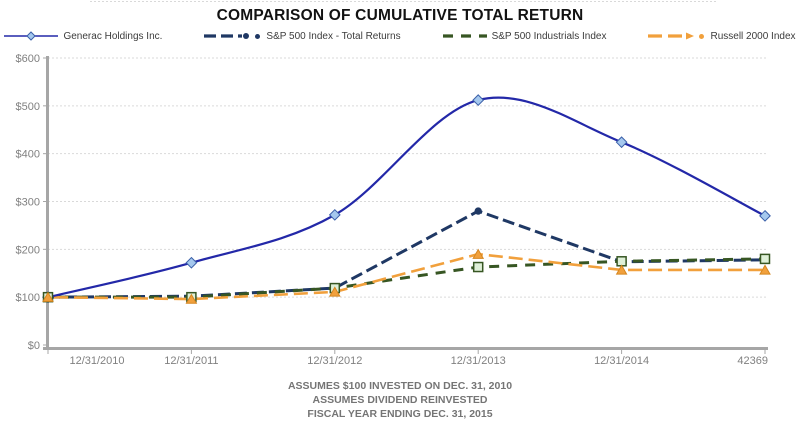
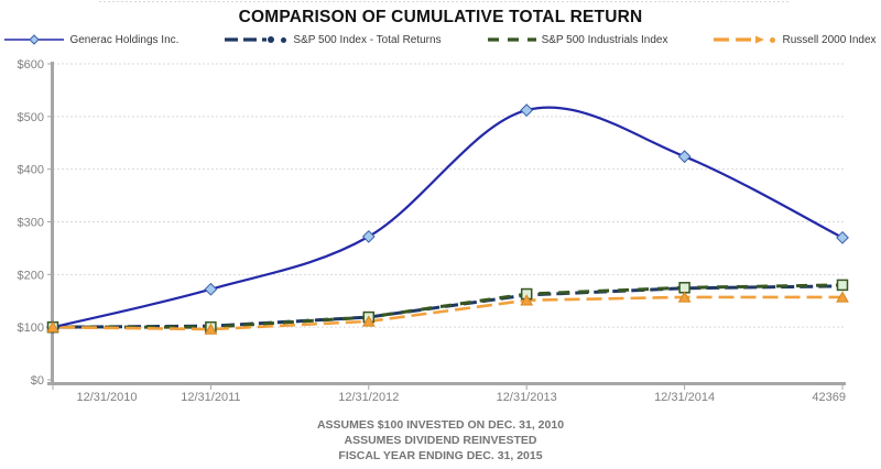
S&P 500 Index - Total Returns/12/31/2013: $280 -> $160
Russell 2000 Index/12/31/2013: $190 -> $150
